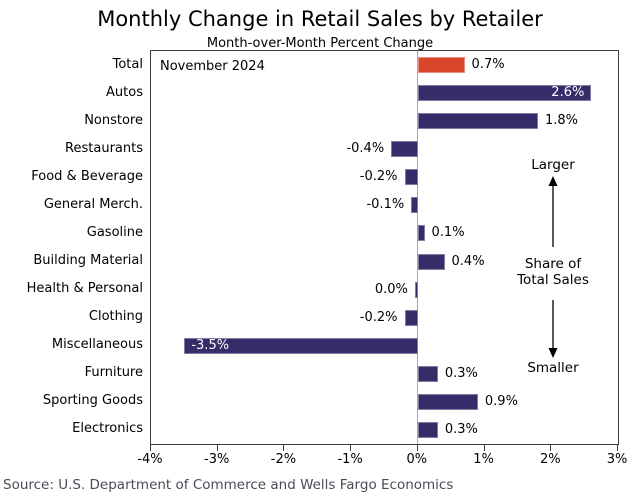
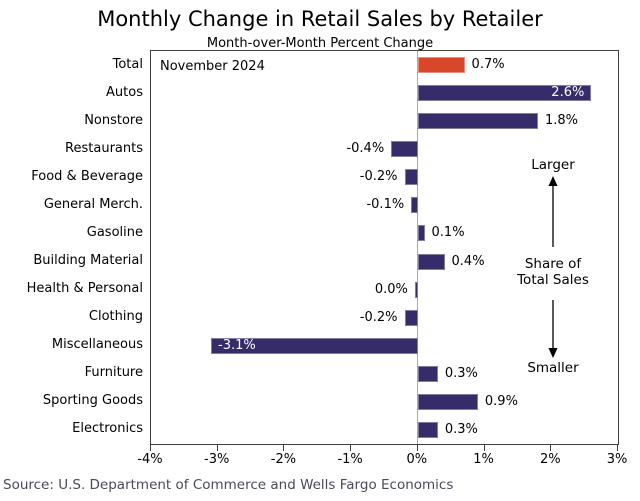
Miscellaneous: -3.5% -> -3.1%
